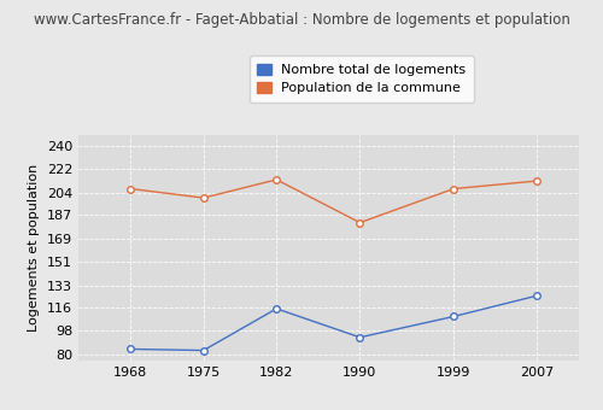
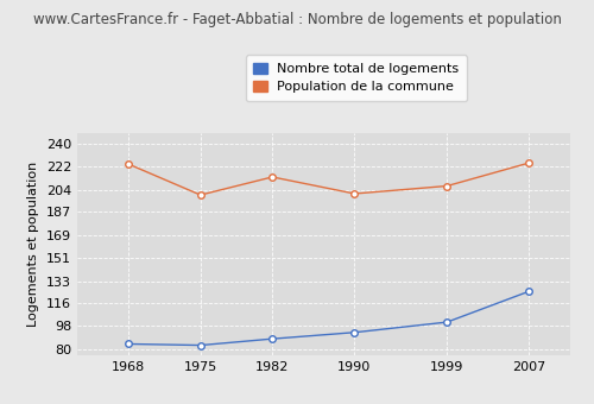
Population de la commune/1968: 207 -> 224
Nombre total de logements/1982: 115 -> 88
Population de la commune/1990: 181 -> 201
Nombre total de logements/1999: 109 -> 101
Population de la commune/2007: 213 -> 225
